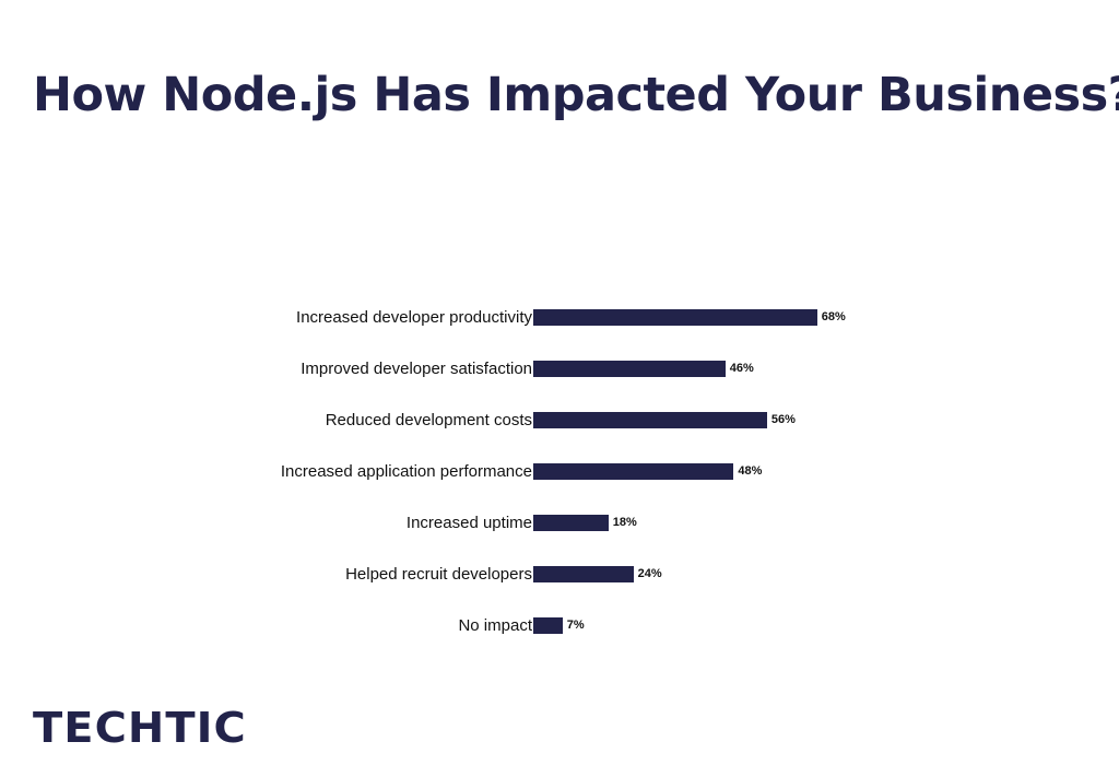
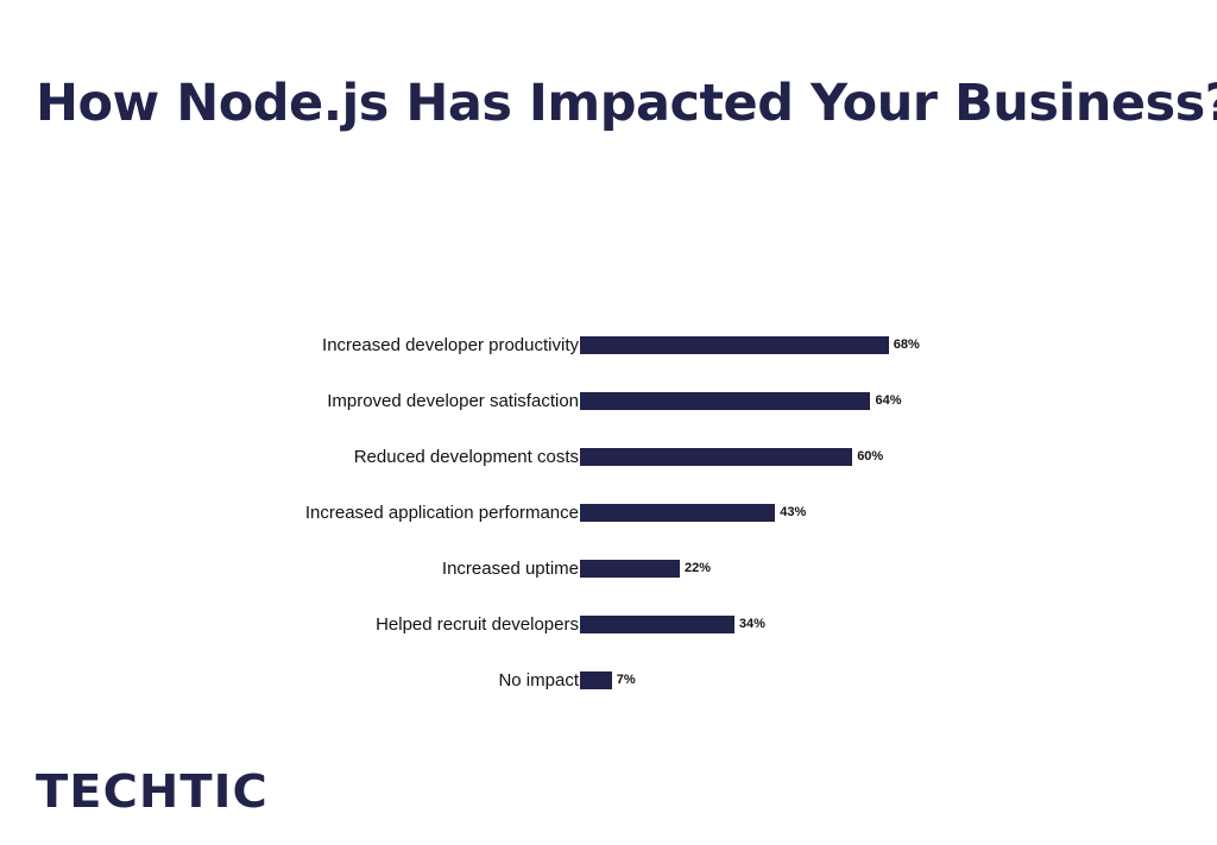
Improved developer satisfaction: 46% -> 64%
Reduced development costs: 56% -> 60%
Increased application performance: 48% -> 43%
Increased uptime: 18% -> 22%
Helped recruit developers: 24% -> 34%
